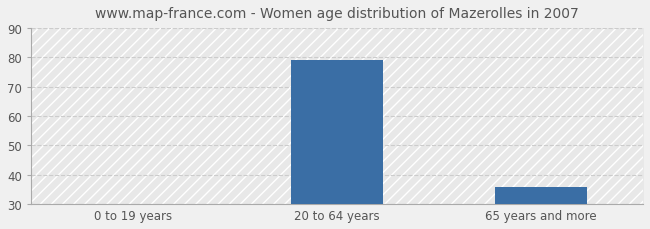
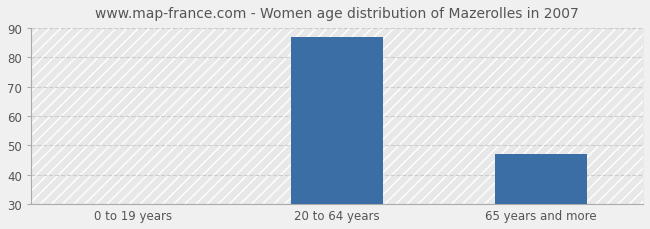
20 to 64 years: 79 -> 87
65 years and more: 36 -> 47
